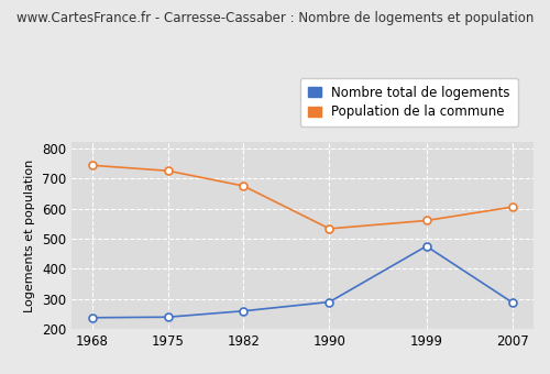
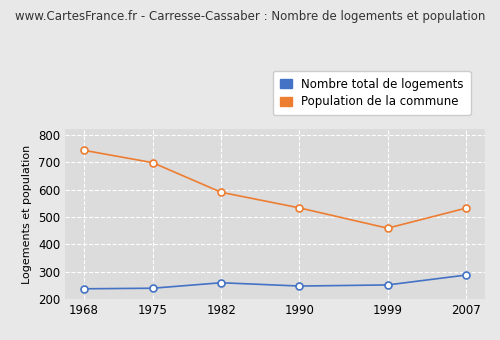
Population de la commune/1975: 725 -> 698
Population de la commune/1982: 675 -> 590
Nombre total de logements/1990: 290 -> 248
Nombre total de logements/1999: 475 -> 252
Population de la commune/1999: 560 -> 459
Population de la commune/2007: 605 -> 532
